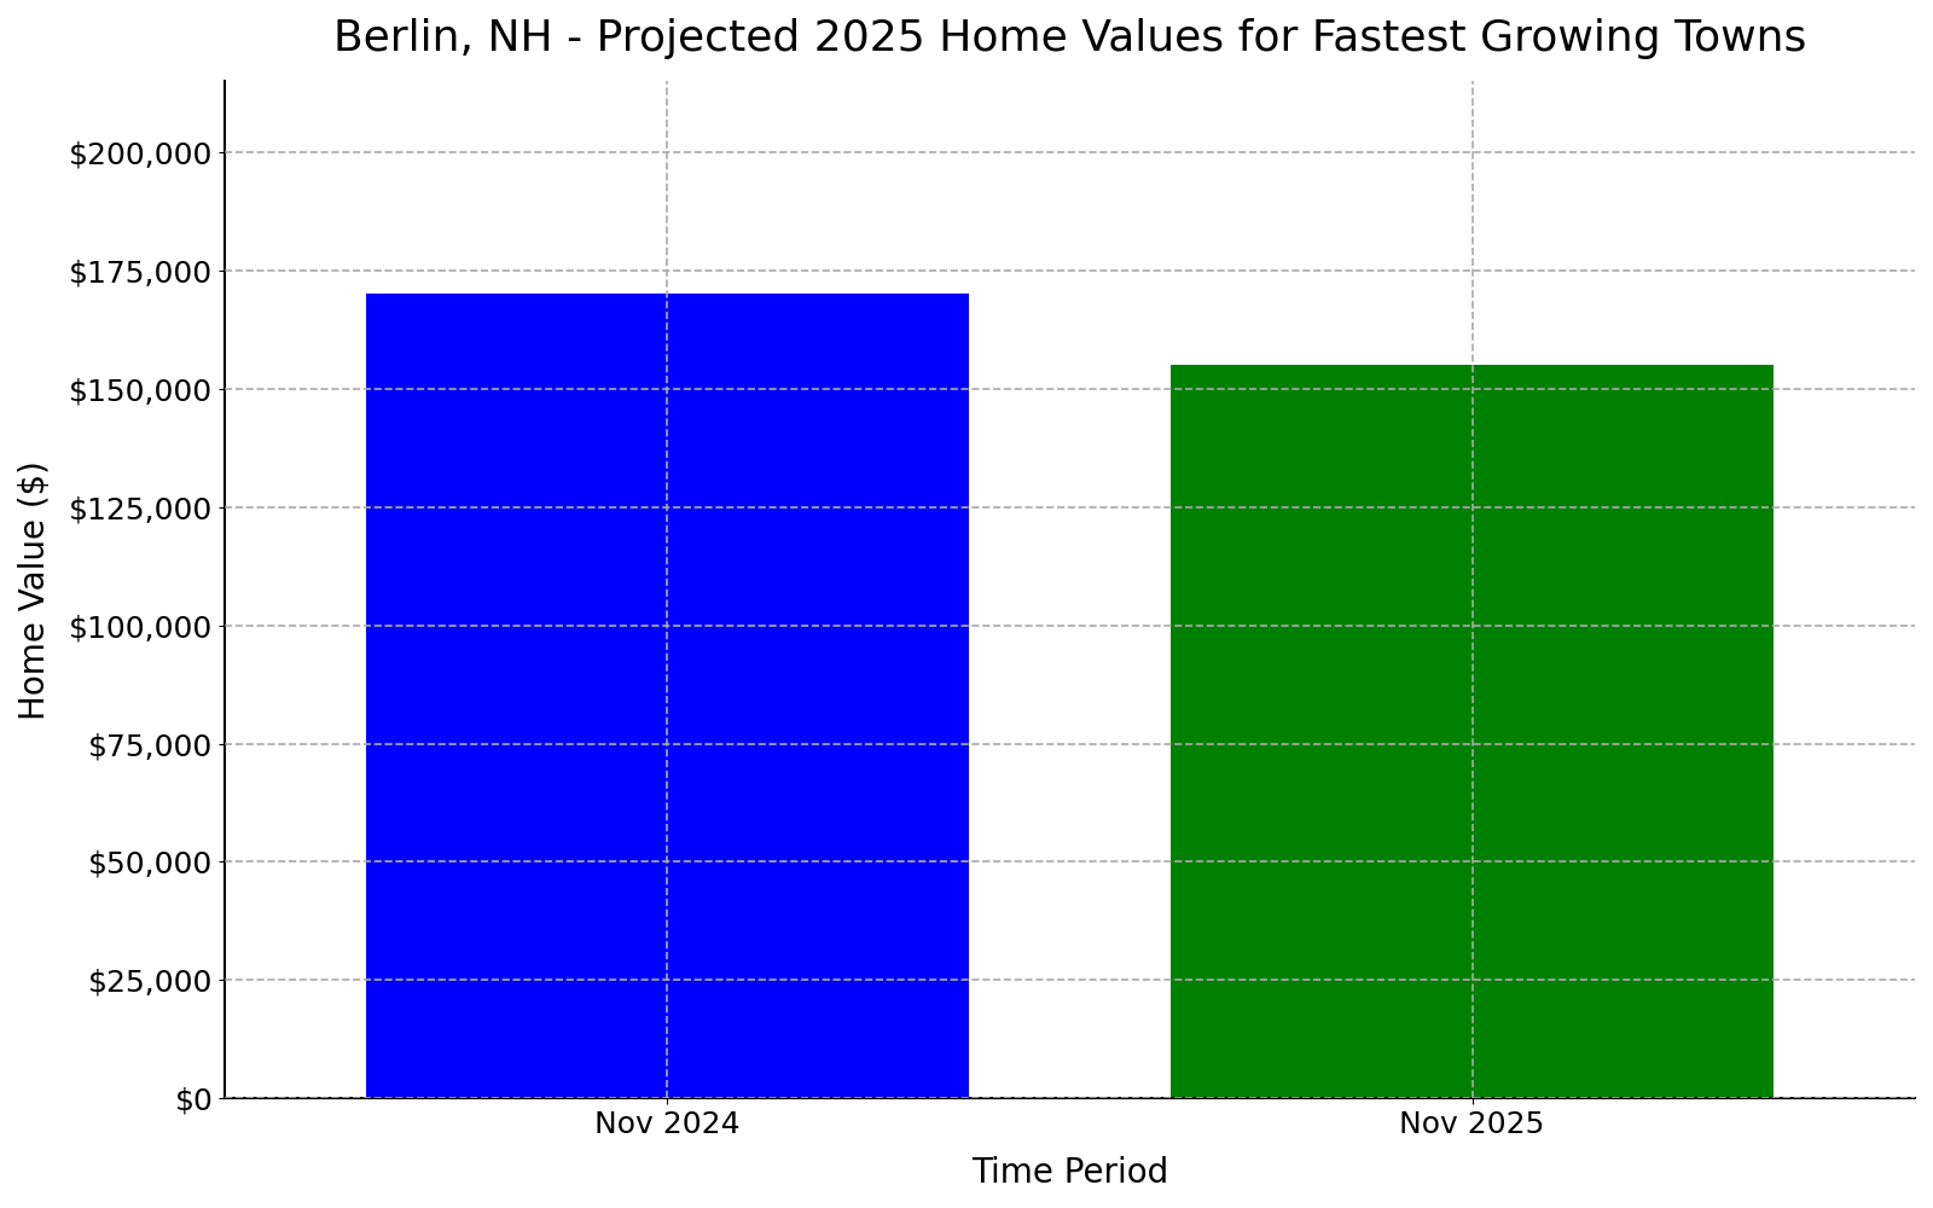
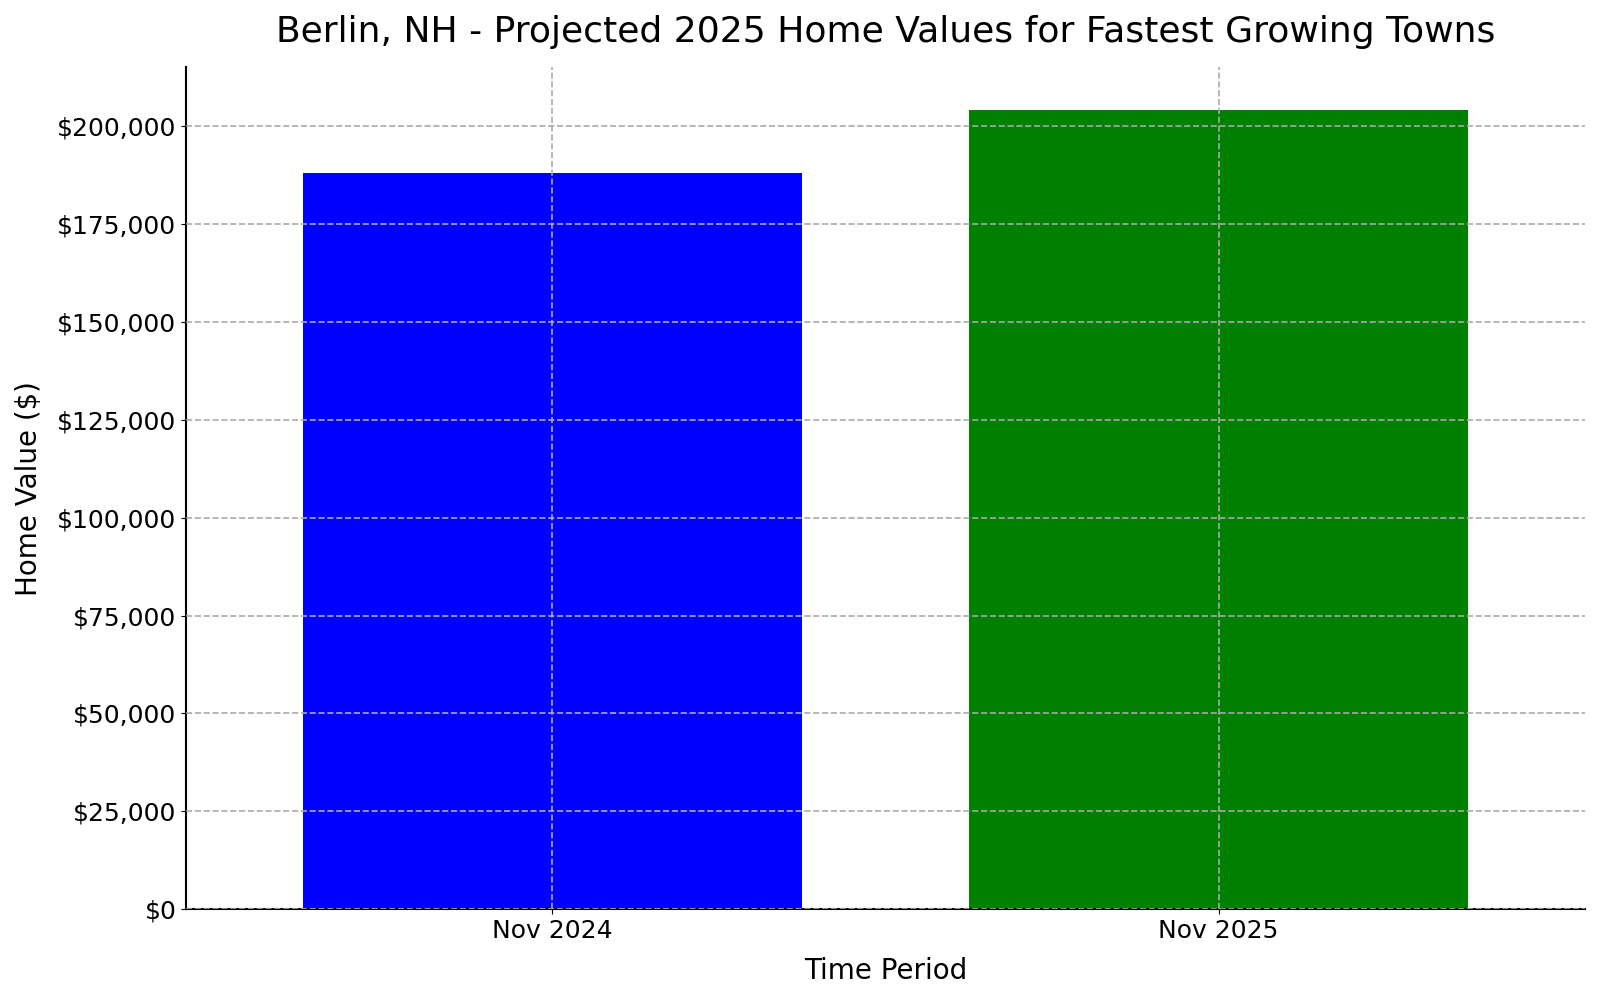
Nov 2024: $170,000 -> $188,000
Nov 2025: $155,000 -> $204,000
